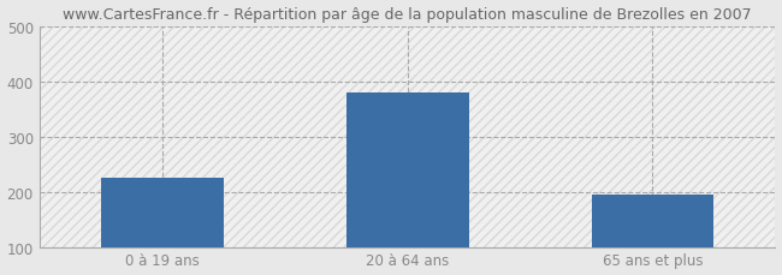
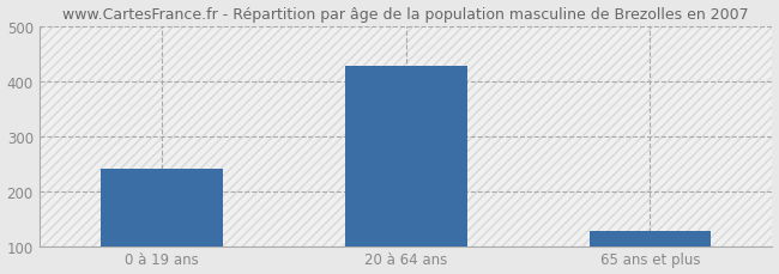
0 à 19 ans: 225 -> 240
20 à 64 ans: 380 -> 428
65 ans et plus: 195 -> 128
